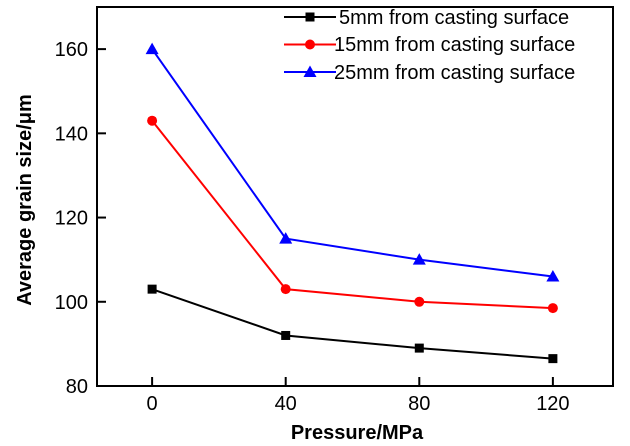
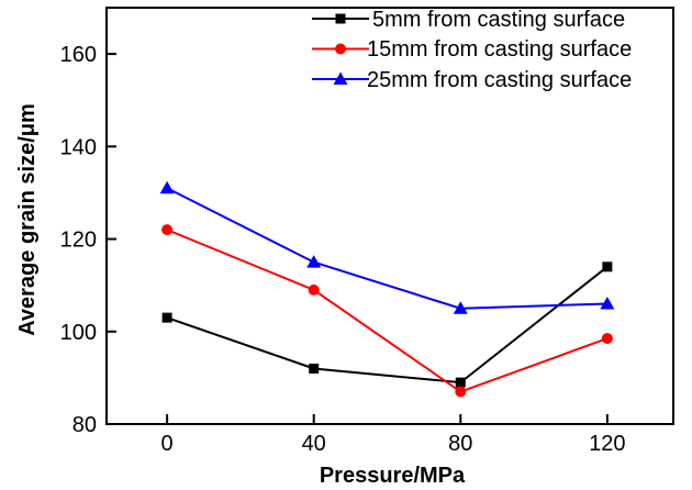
15mm from casting surface/0: 143 -> 122
25mm from casting surface/0: 160 -> 131
15mm from casting surface/40: 103 -> 109
15mm from casting surface/80: 100 -> 87
25mm from casting surface/80: 110 -> 105
5mm from casting surface/120: 86 -> 114
